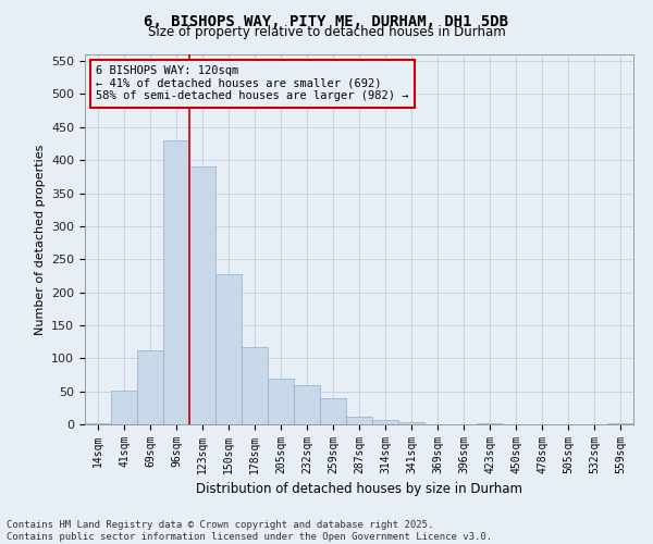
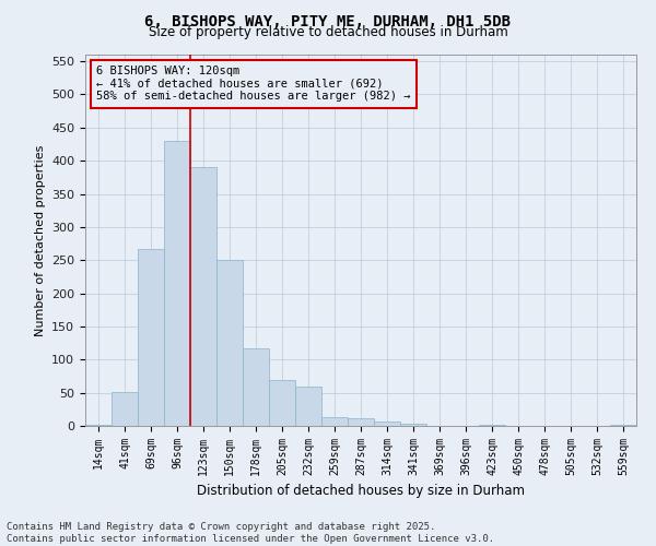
69sqm: 112 -> 267
150sqm: 228 -> 250
259sqm: 40 -> 13
